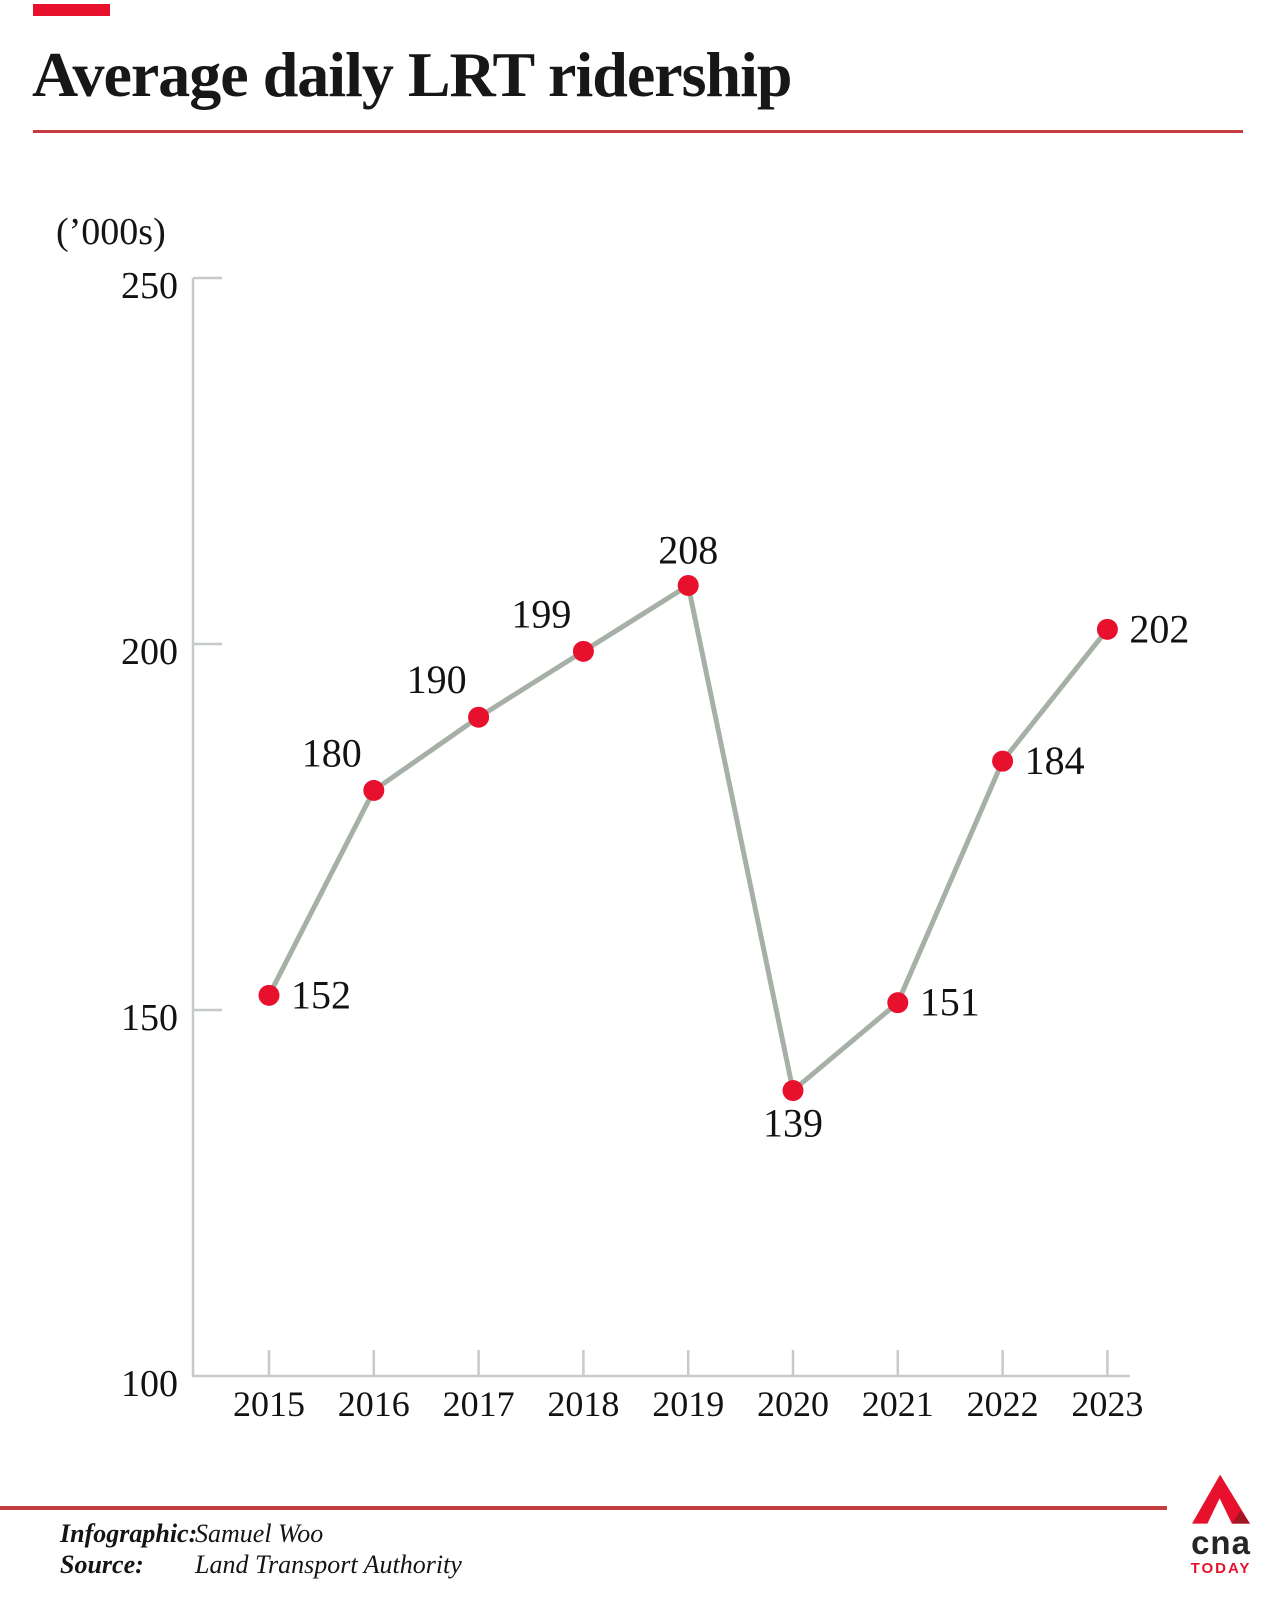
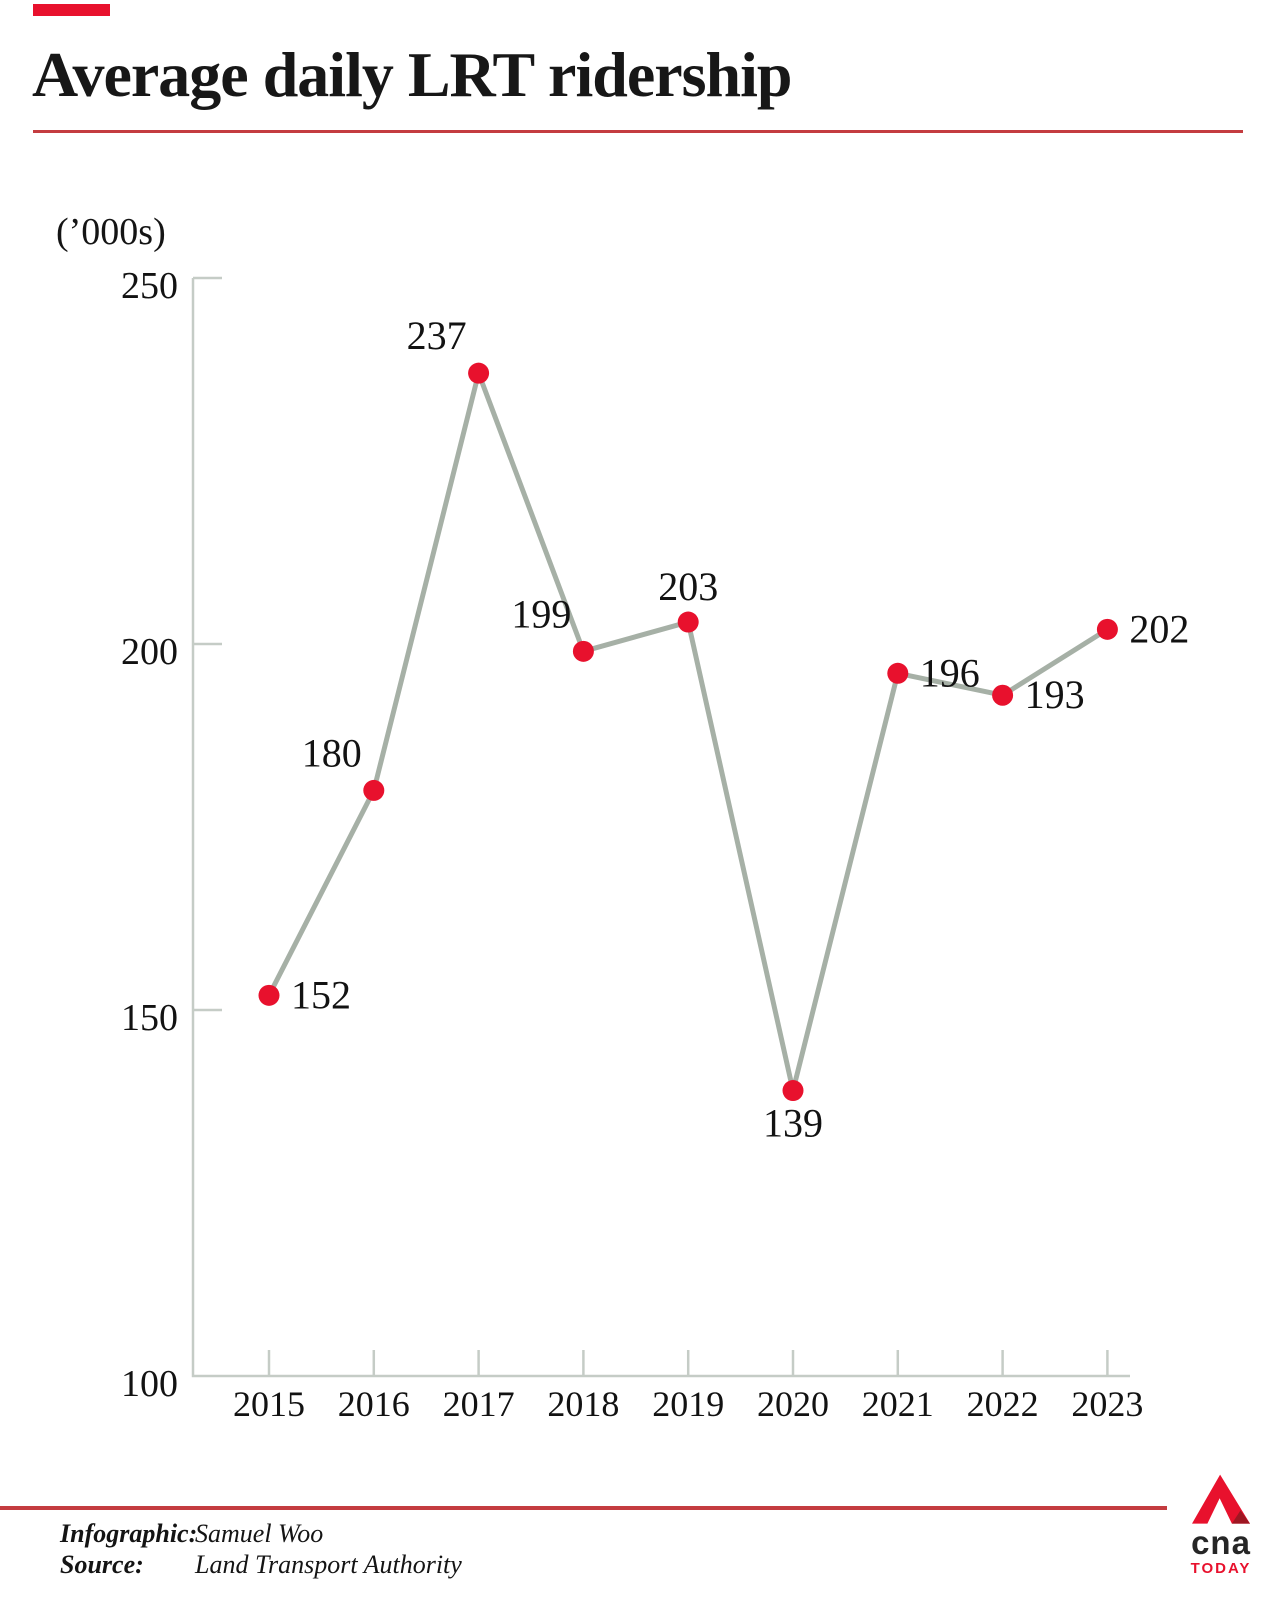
2017: 190 -> 237
2019: 208 -> 203
2021: 151 -> 196
2022: 184 -> 193
